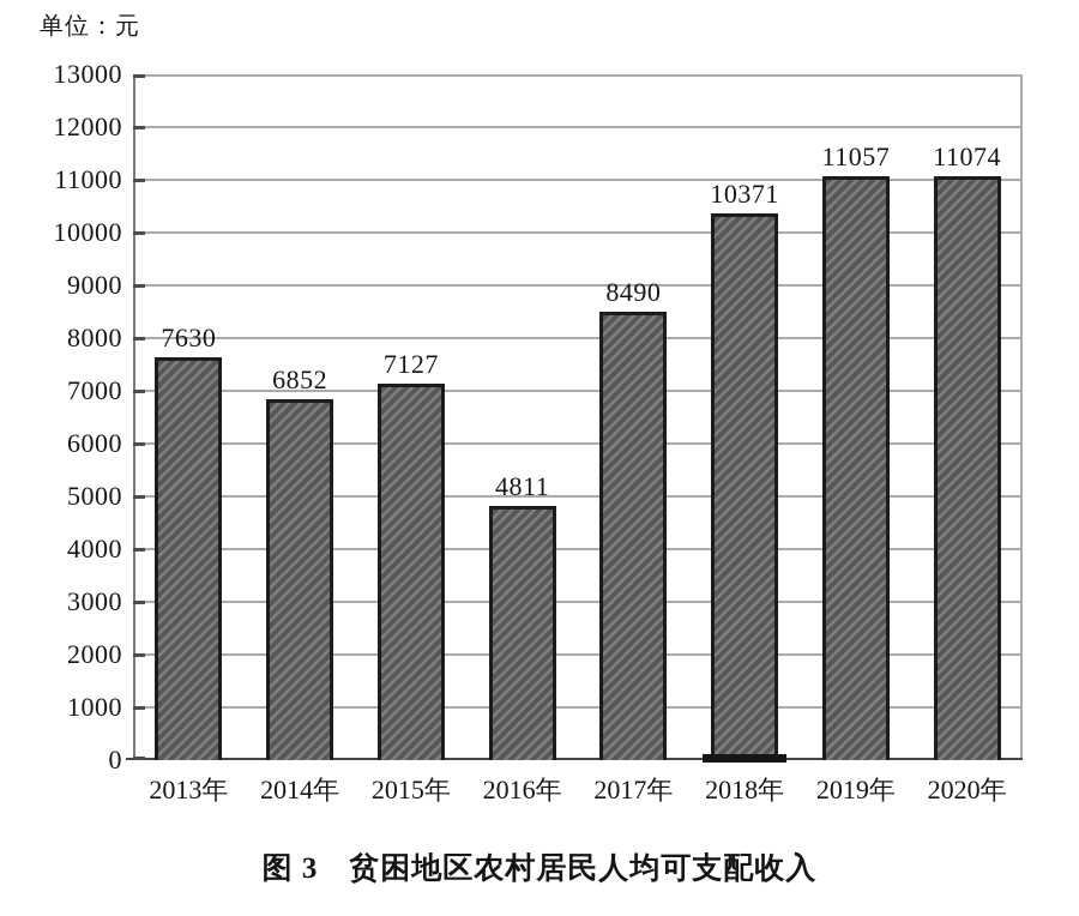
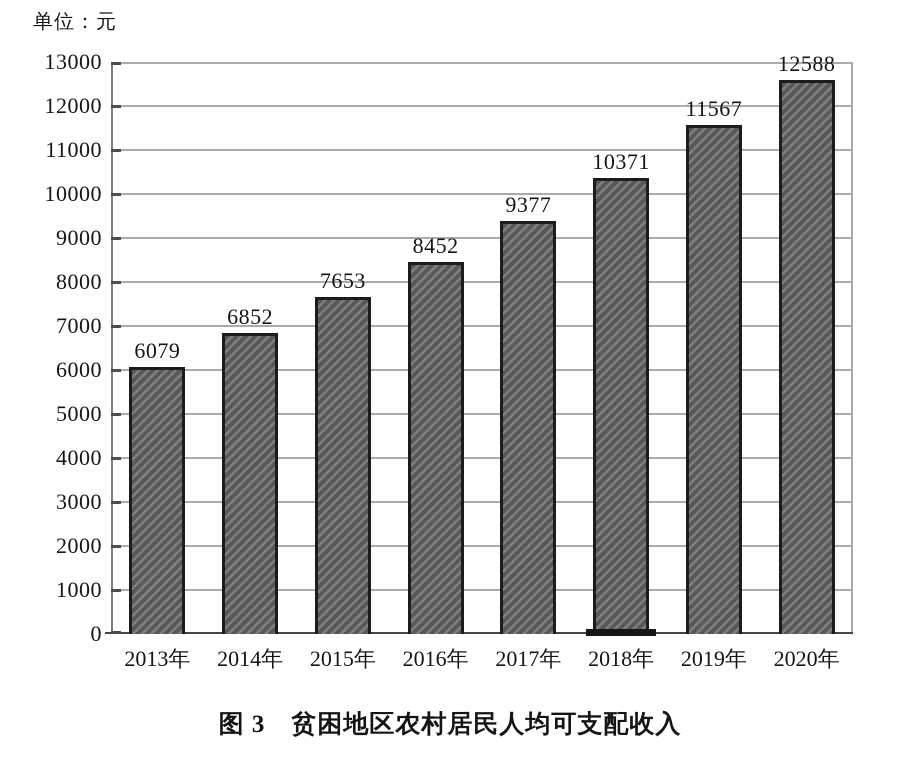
2013年: 7630 -> 6079
2015年: 7127 -> 7653
2016年: 4811 -> 8452
2017年: 8490 -> 9377
2019年: 11057 -> 11567
2020年: 11074 -> 12588
